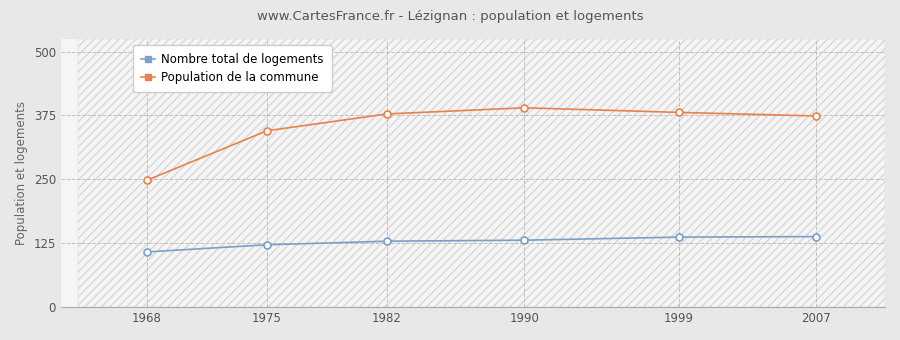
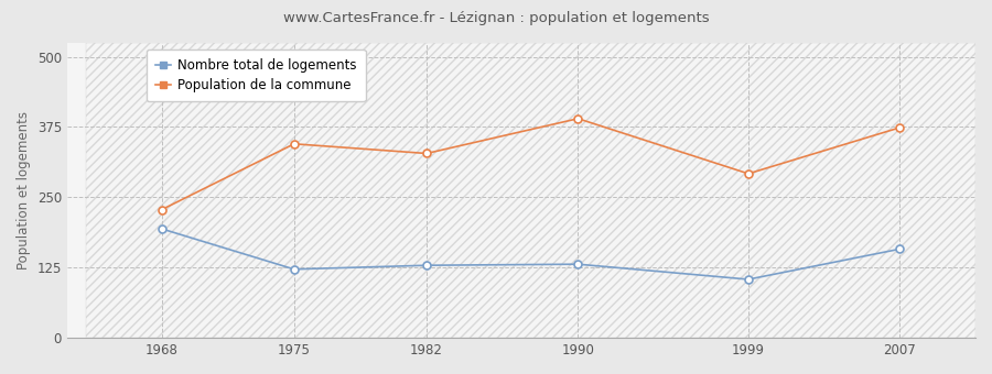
Nombre total de logements/1968: 108 -> 194
Population de la commune/1968: 248 -> 228
Population de la commune/1982: 378 -> 328
Nombre total de logements/1999: 137 -> 104
Population de la commune/1999: 381 -> 292
Nombre total de logements/2007: 138 -> 158
